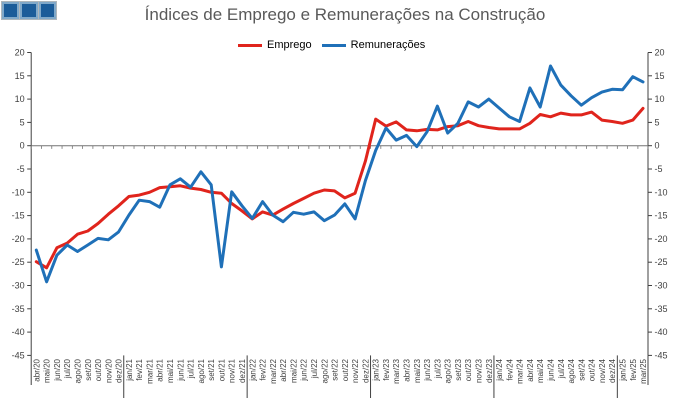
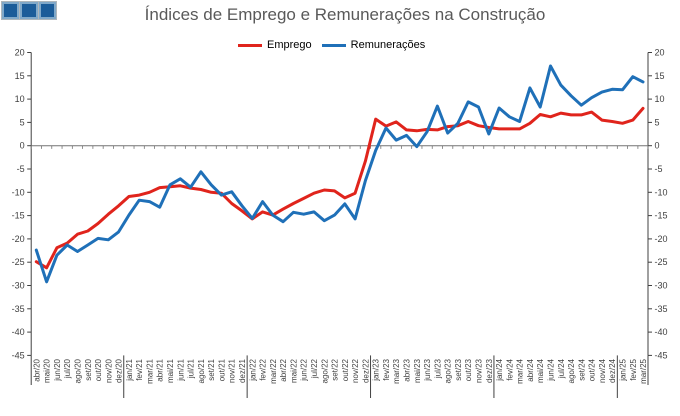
Remunerações/out/21: -26 -> -11
Remunerações/dez/23: 10 -> 2
